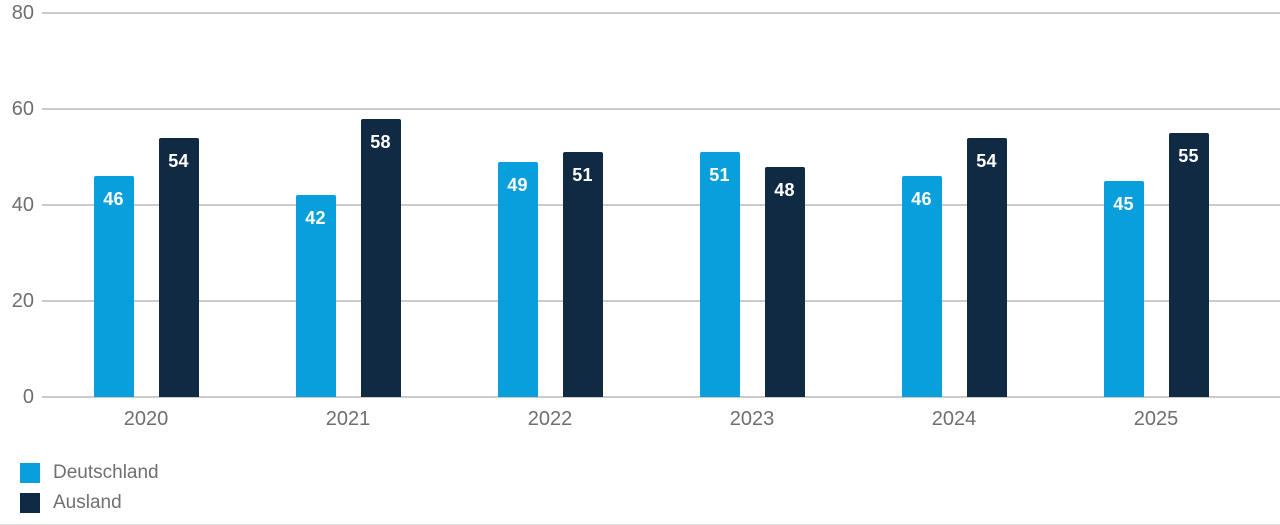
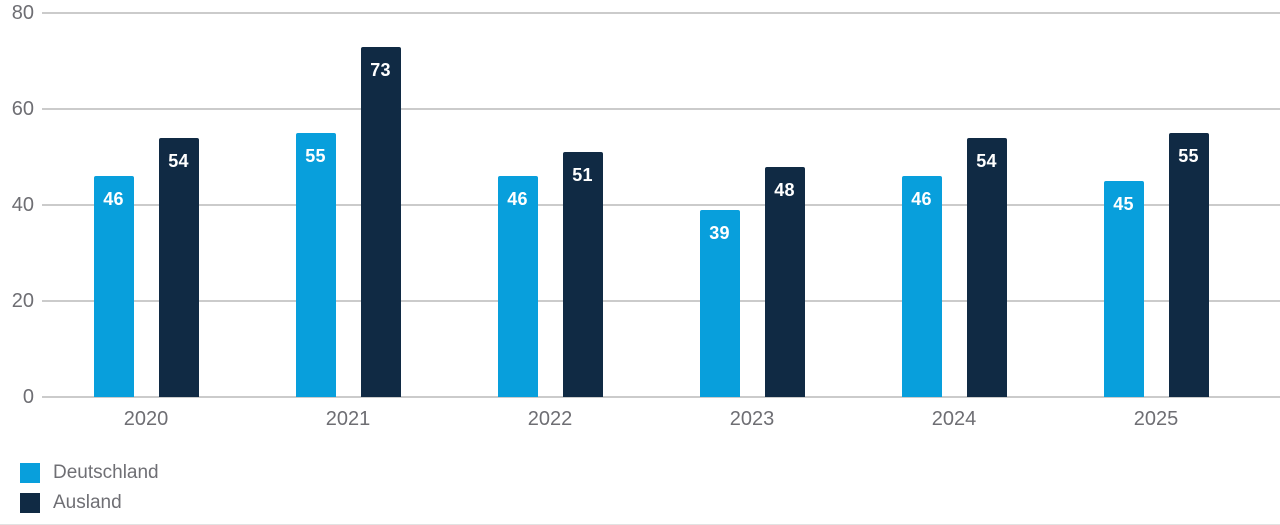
Deutschland/2021: 42 -> 55
Ausland/2021: 58 -> 73
Deutschland/2022: 49 -> 46
Deutschland/2023: 51 -> 39
